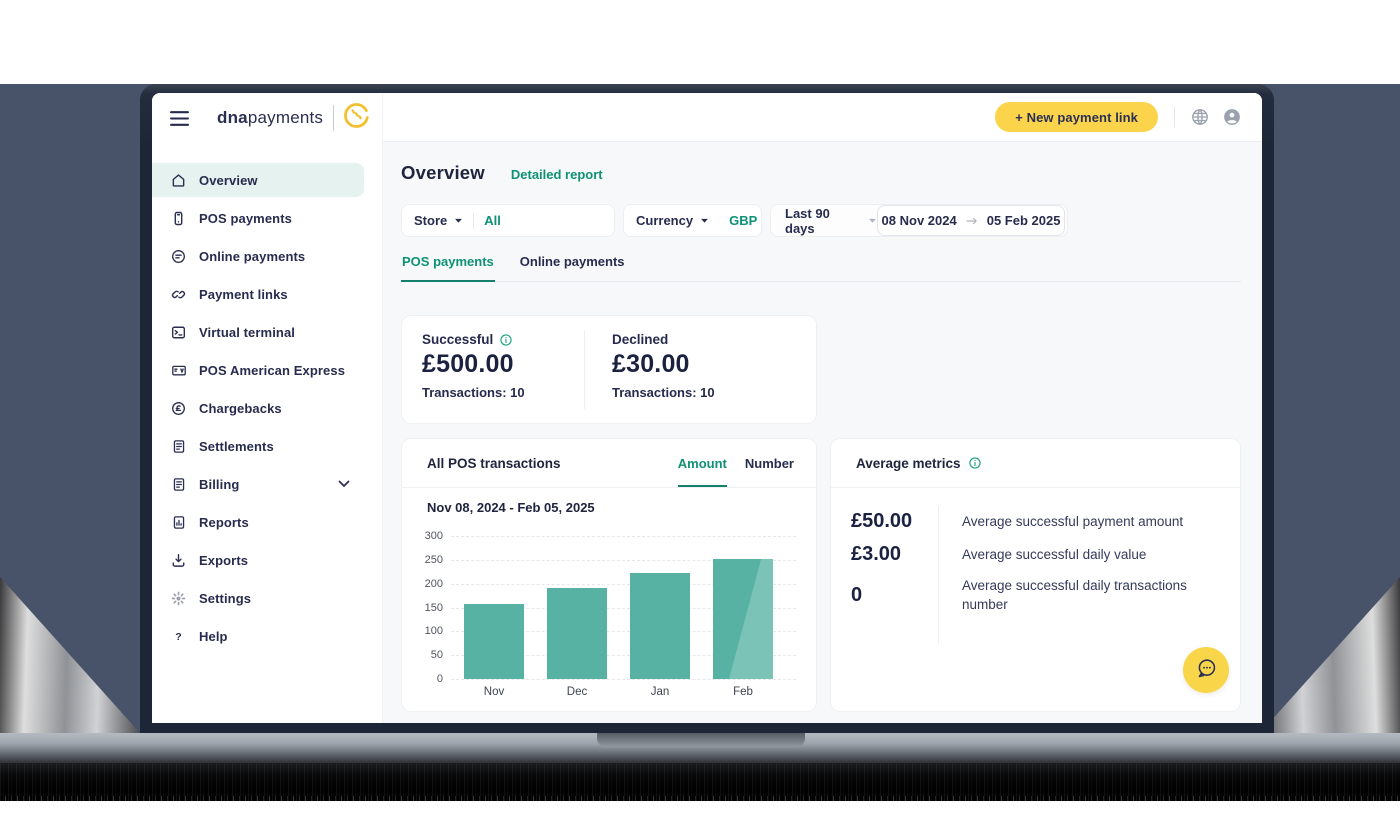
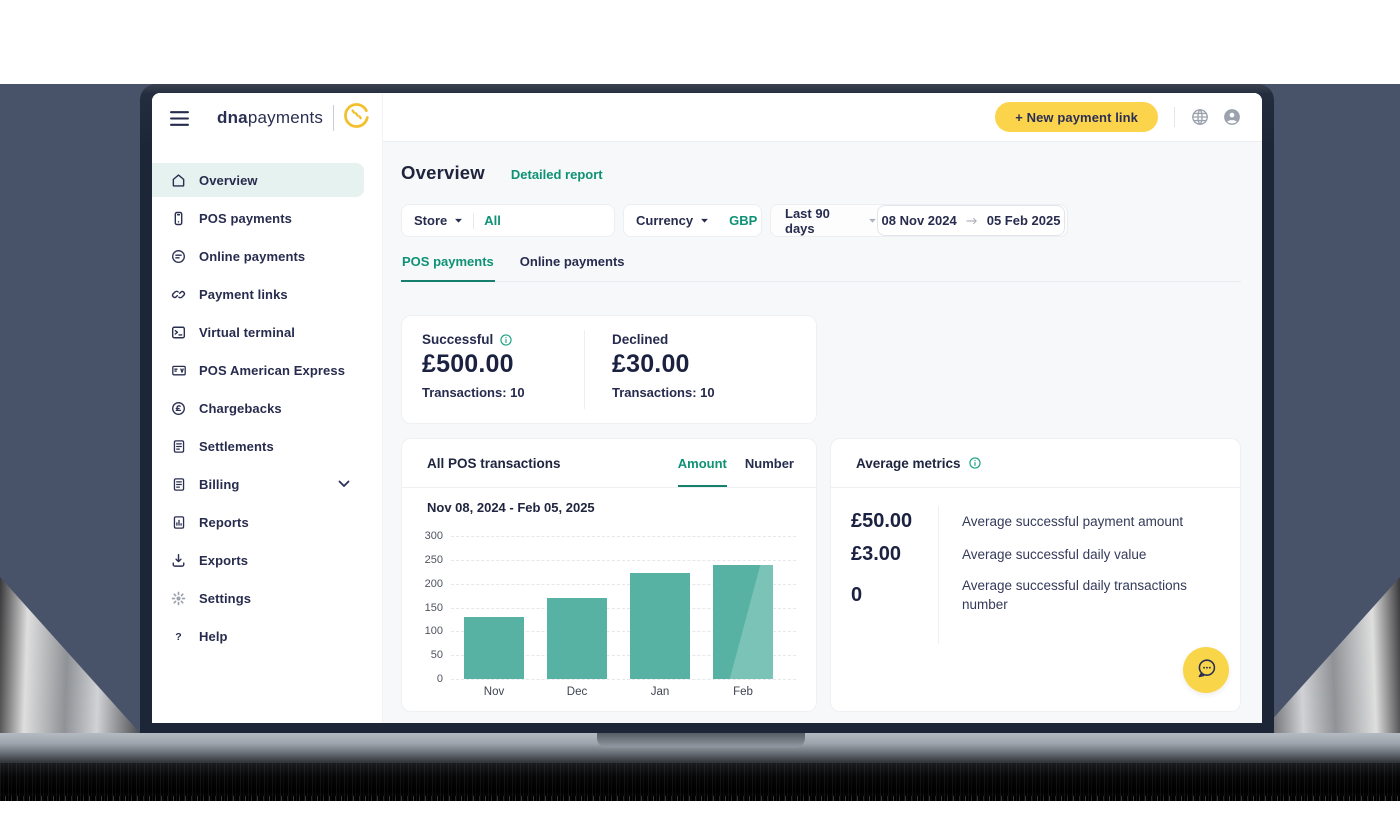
Nov: 160 -> 130
Dec: 190 -> 170
Feb: 250 -> 240
